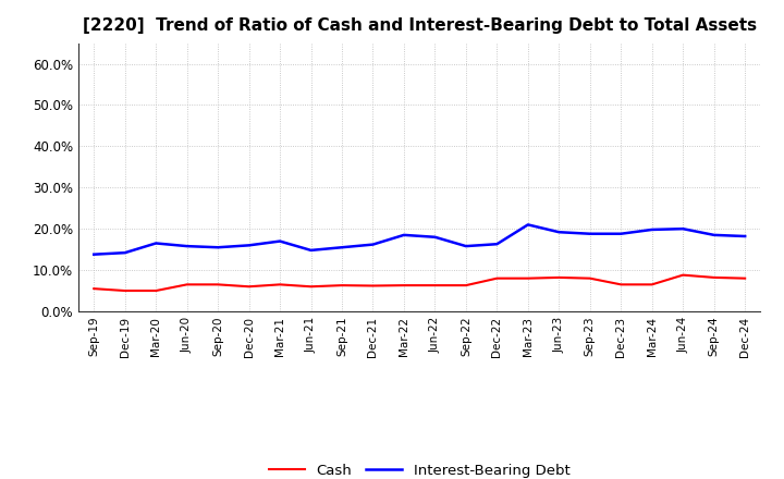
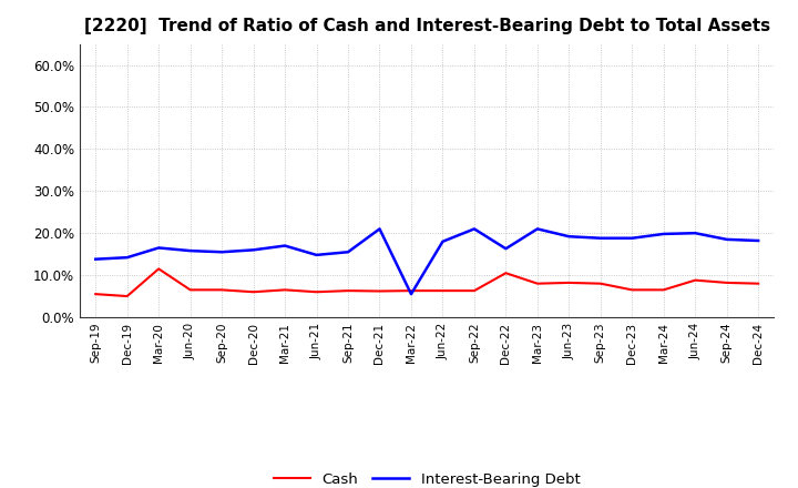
Cash/Mar-20: 5.0% -> 11.5%
Interest-Bearing Debt/Dec-21: 16.2% -> 21.0%
Interest-Bearing Debt/Mar-22: 18.5% -> 5.5%
Interest-Bearing Debt/Sep-22: 15.8% -> 21.0%
Cash/Dec-22: 8.0% -> 10.5%
